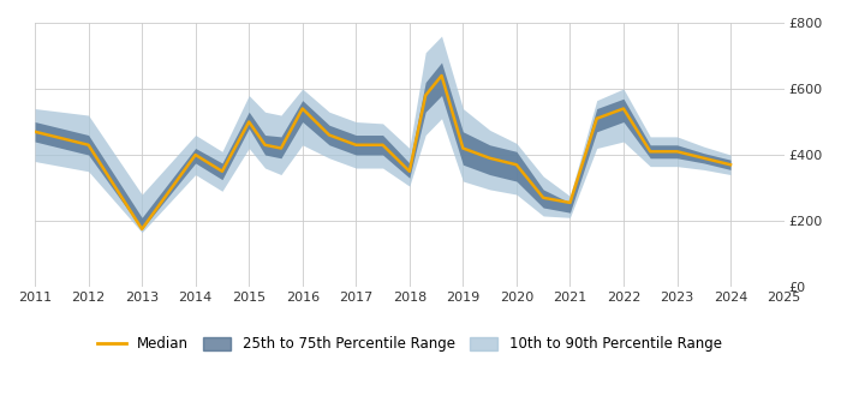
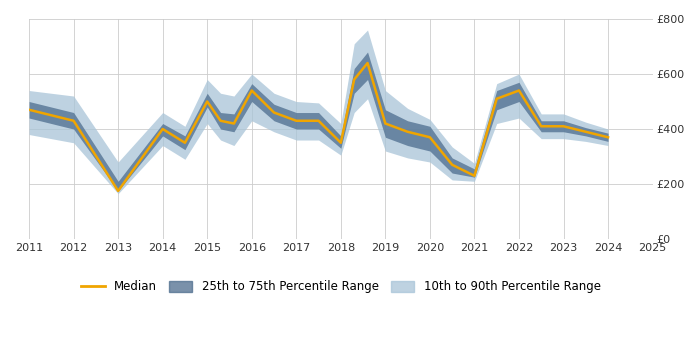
Median/2021: £255 -> £230
